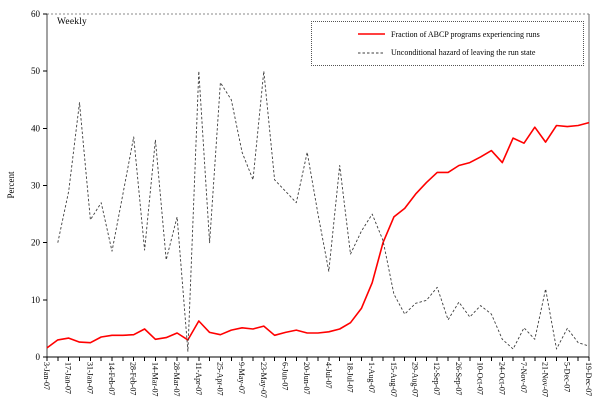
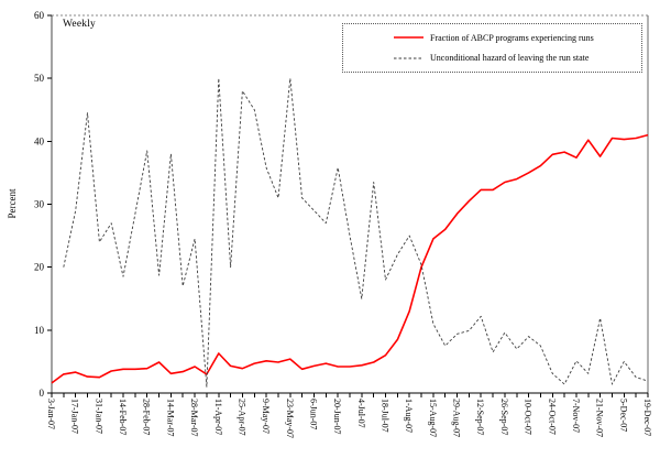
Fraction of ABCP programs experiencing runs/24-Oct-07: 34 -> 38
